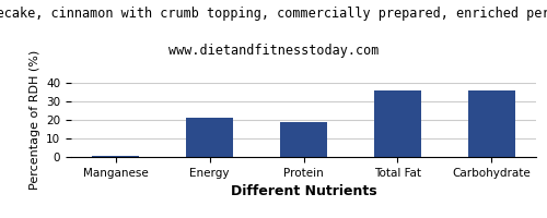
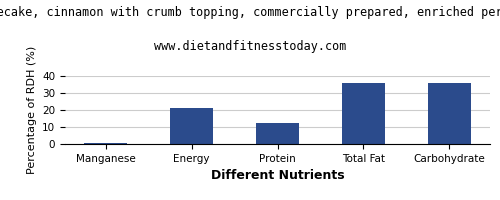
Protein: 19 -> 12
